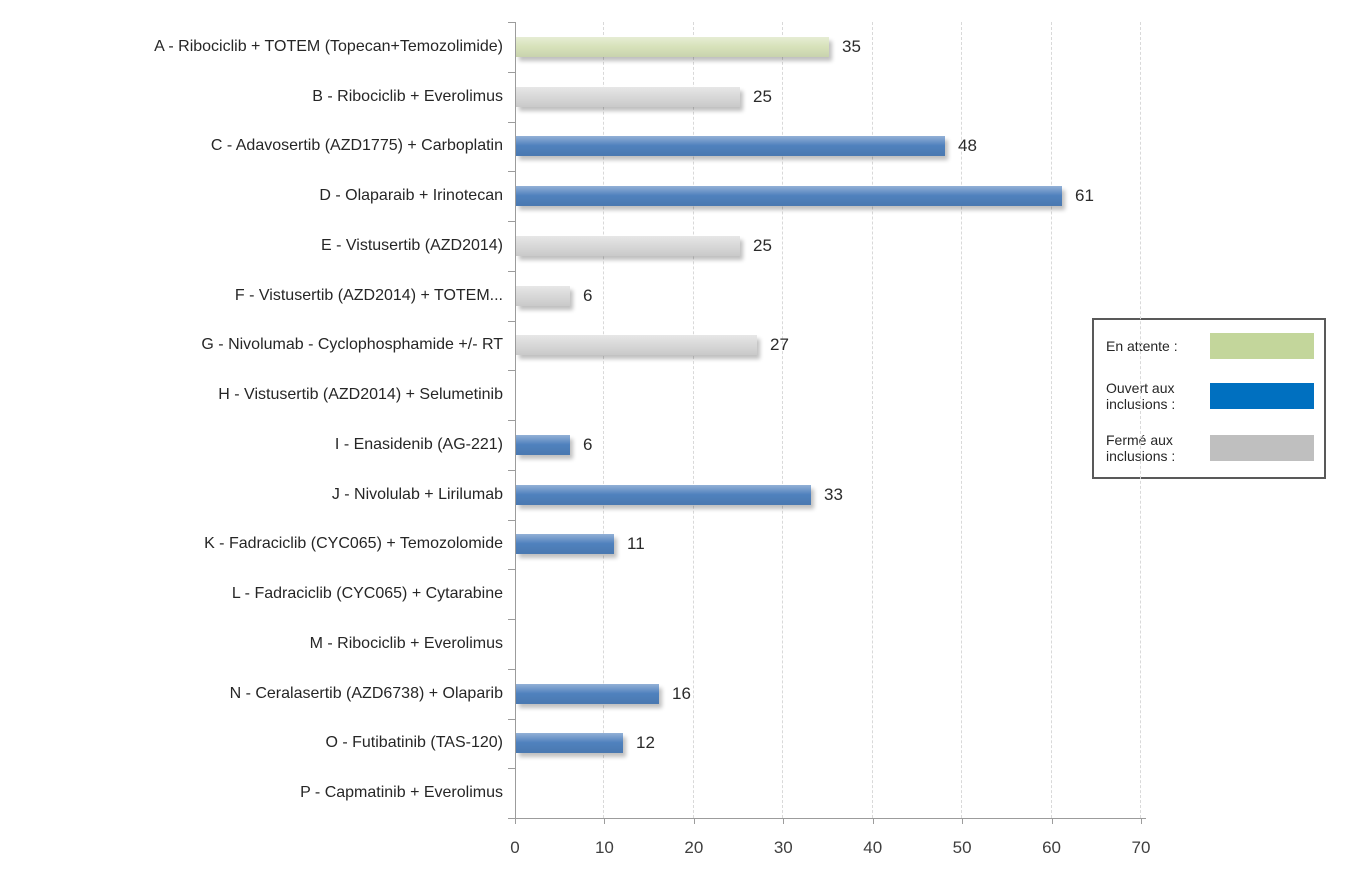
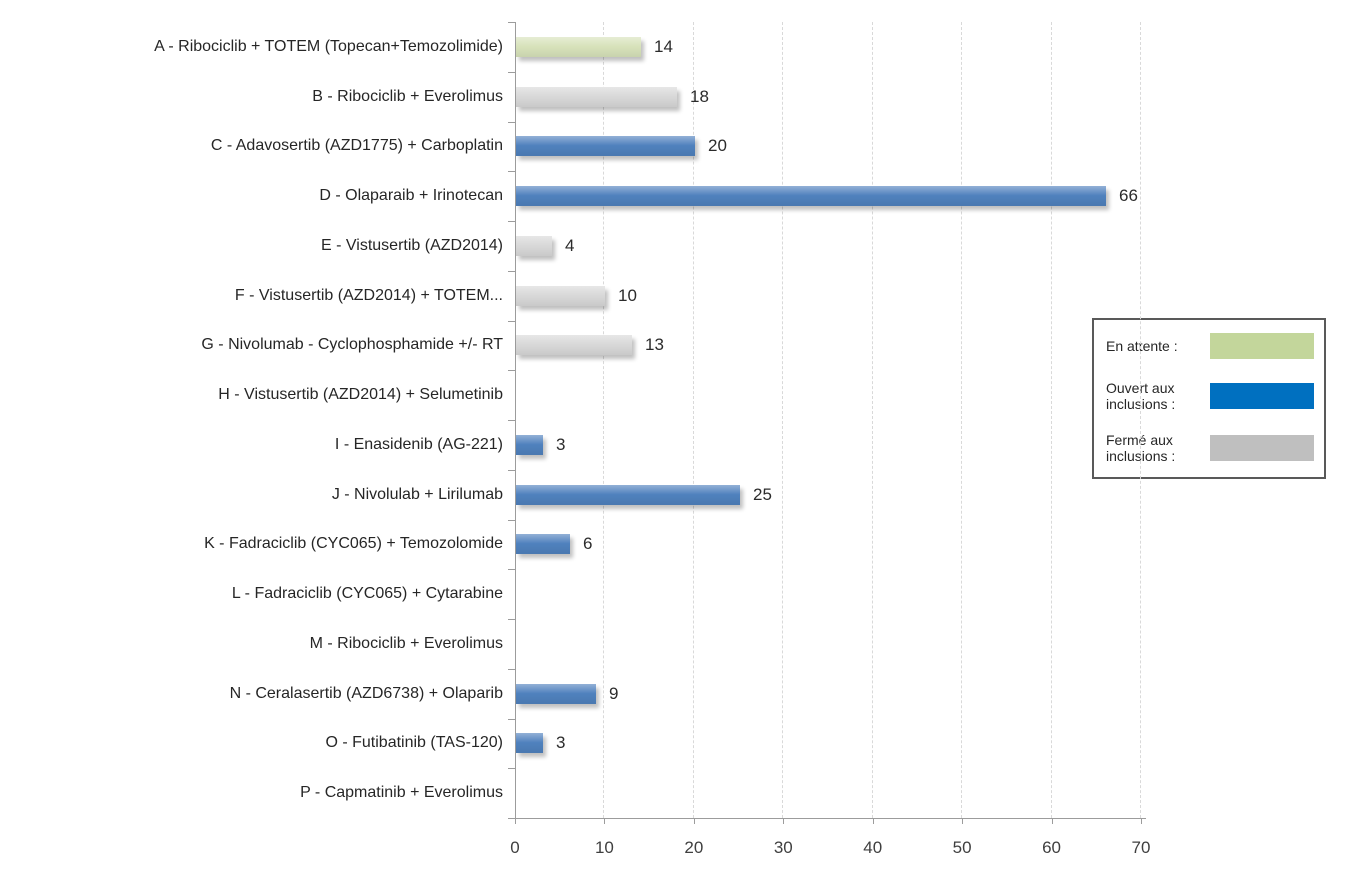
A - Ribociclib + TOTEM (Topecan+Temozolimide): 35 -> 14
B - Ribociclib + Everolimus: 25 -> 18
C - Adavosertib (AZD1775) + Carboplatin: 48 -> 20
D - Olaparaib + Irinotecan: 61 -> 66
E - Vistusertib (AZD2014): 25 -> 4
F - Vistusertib (AZD2014) + TOTEM...: 6 -> 10
G - Nivolumab - Cyclophosphamide +/- RT: 27 -> 13
I - Enasidenib (AG-221): 6 -> 3
J - Nivolulab + Lirilumab: 33 -> 25
K - Fadraciclib (CYC065) + Temozolomide: 11 -> 6
N - Ceralasertib (AZD6738) + Olaparib: 16 -> 9
O - Futibatinib (TAS-120): 12 -> 3
